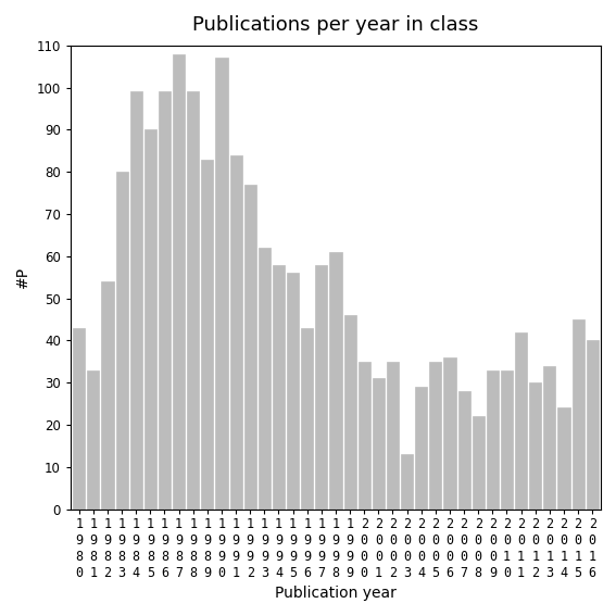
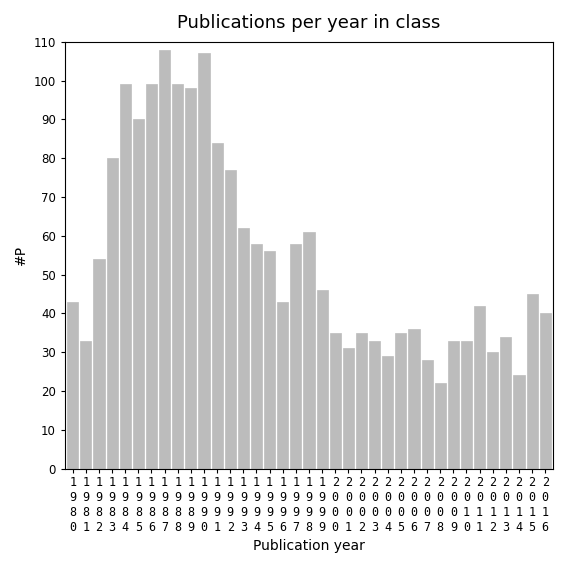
1 9 8 9: 83 -> 98
2 0 0 3: 13 -> 33
